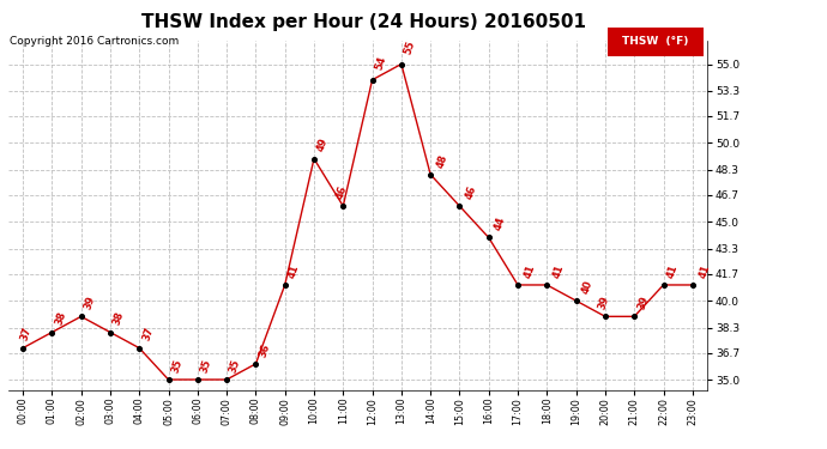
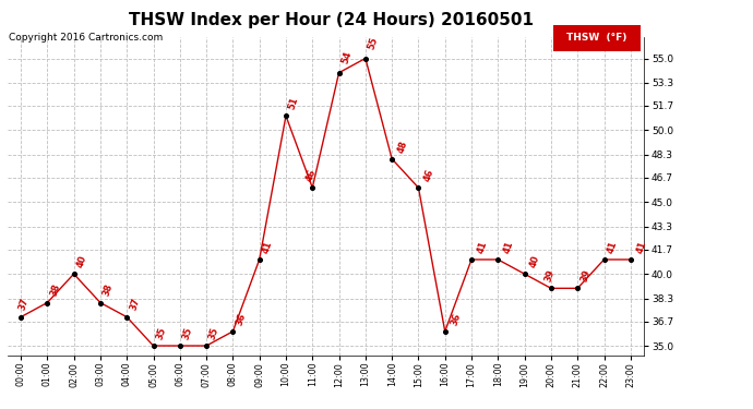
02:00: 39 -> 40
10:00: 49 -> 51
16:00: 44 -> 36
